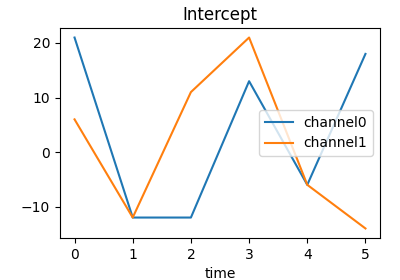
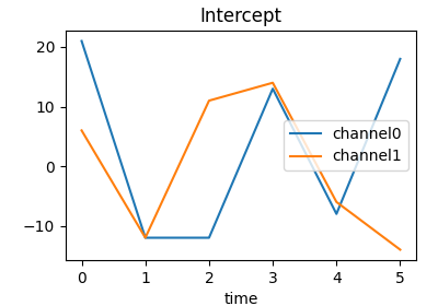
channel1/3: 21 -> 14
channel0/4: -6 -> -8
